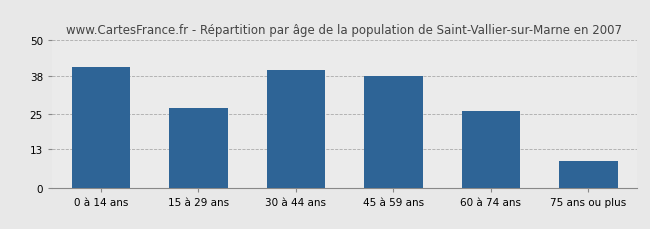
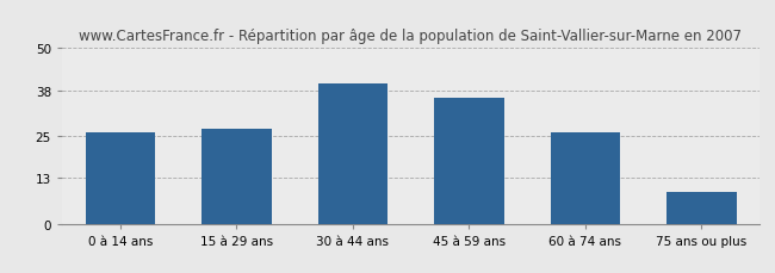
0 à 14 ans: 41 -> 26
45 à 59 ans: 38 -> 36
